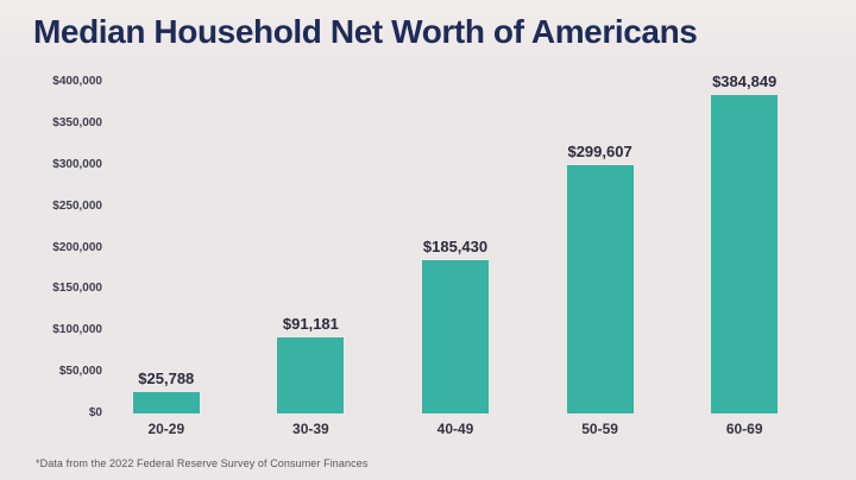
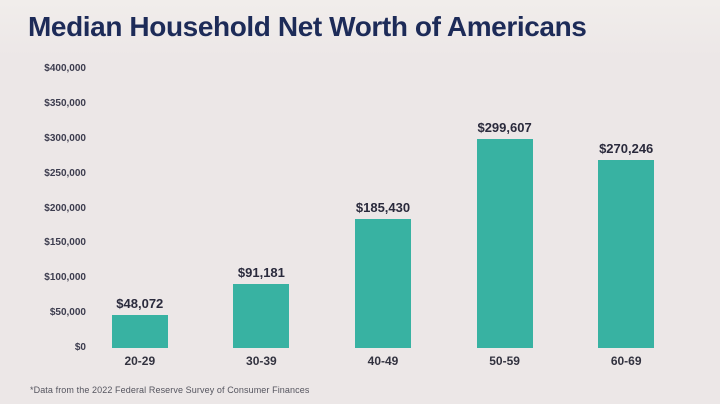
20-29: $25,788 -> $48,072
60-69: $384,849 -> $270,246
